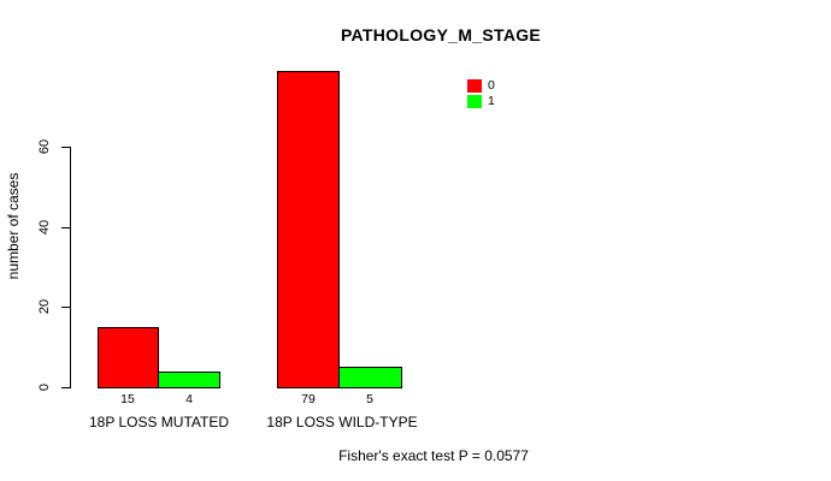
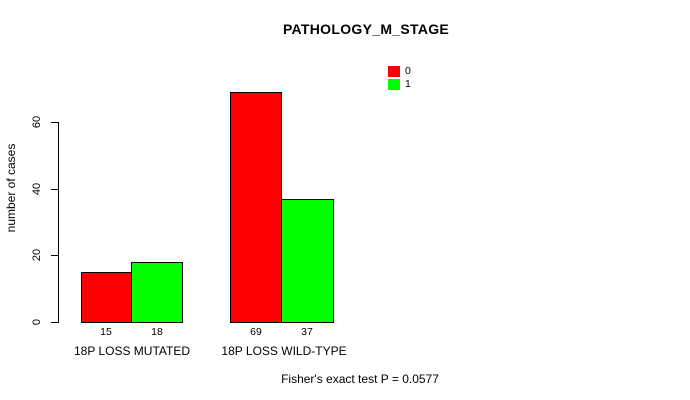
1/18P LOSS MUTATED: 4 -> 18
0/18P LOSS WILD-TYPE: 79 -> 69
1/18P LOSS WILD-TYPE: 5 -> 37
